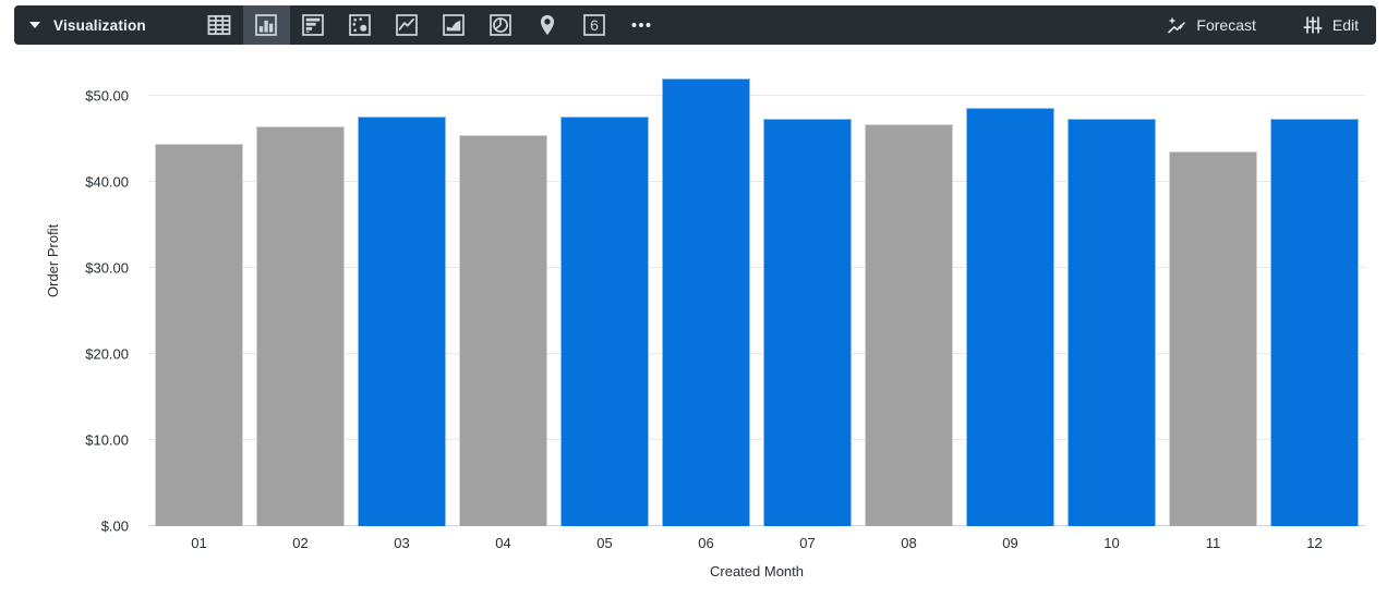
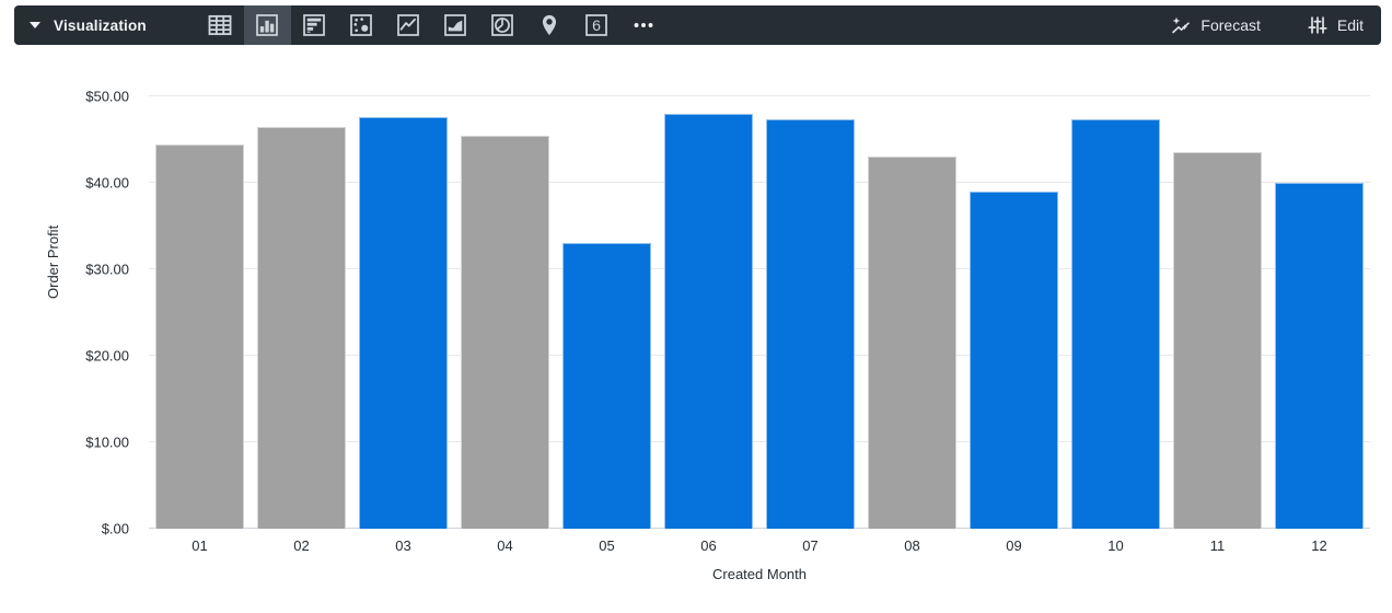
05: $48 -> $33
06: $52 -> $48
08: $47 -> $43
09: $49 -> $39
12: $47 -> $40
